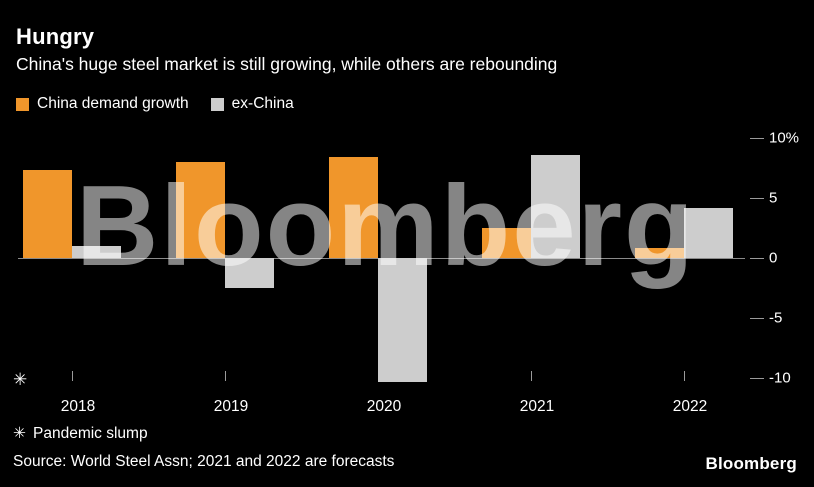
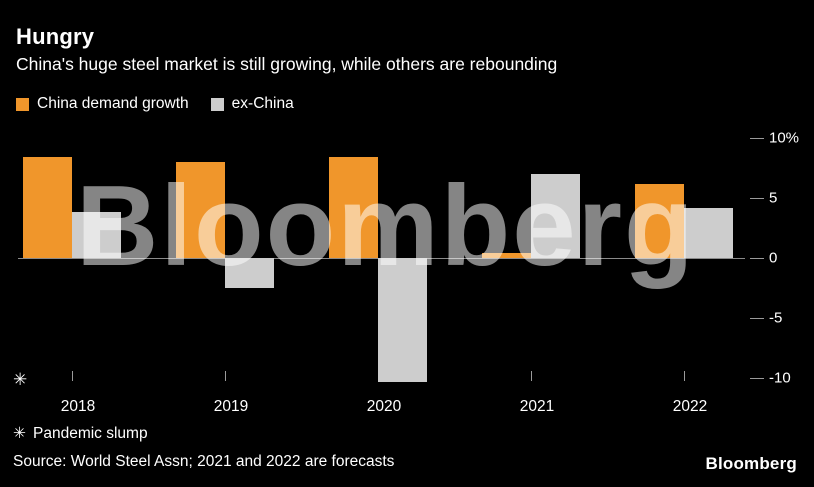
China demand growth/2018: 7.3% -> 8.4%
ex-China/2018: 1.0% -> 3.8%
China demand growth/2021: 2.5% -> 0.4%
ex-China/2021: 8.6% -> 7.0%
China demand growth/2022: 0.8% -> 6.2%
